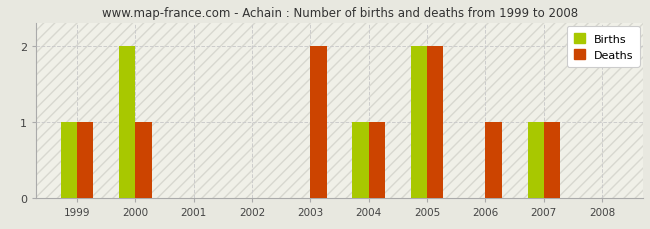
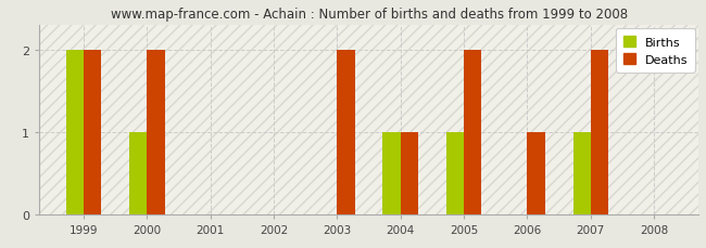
Births/1999: 1 -> 2
Deaths/1999: 1 -> 2
Births/2000: 2 -> 1
Deaths/2000: 1 -> 2
Births/2005: 2 -> 1
Deaths/2007: 1 -> 2
